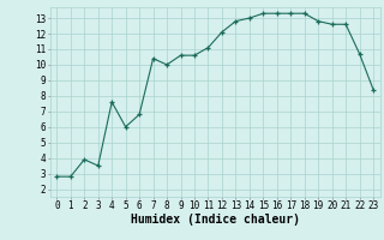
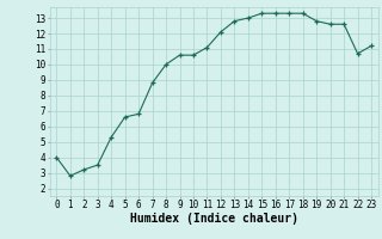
0: 2.8 -> 4.0
2: 3.9 -> 3.2
4: 7.6 -> 5.3
5: 6.0 -> 6.6
7: 10.4 -> 8.8
23: 8.4 -> 11.2
